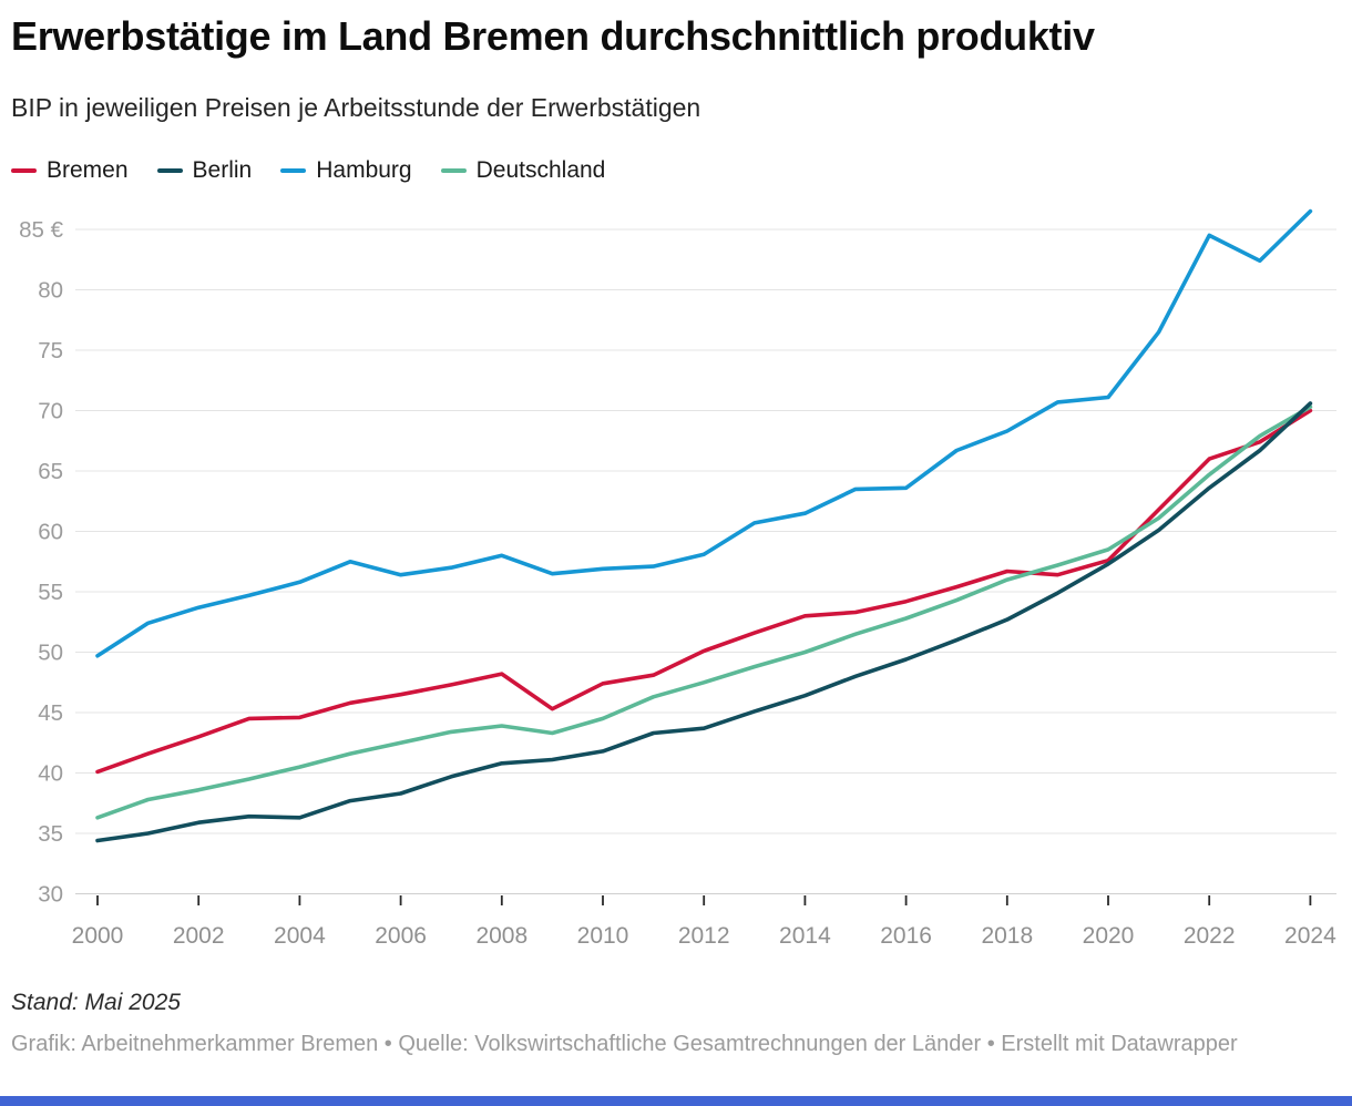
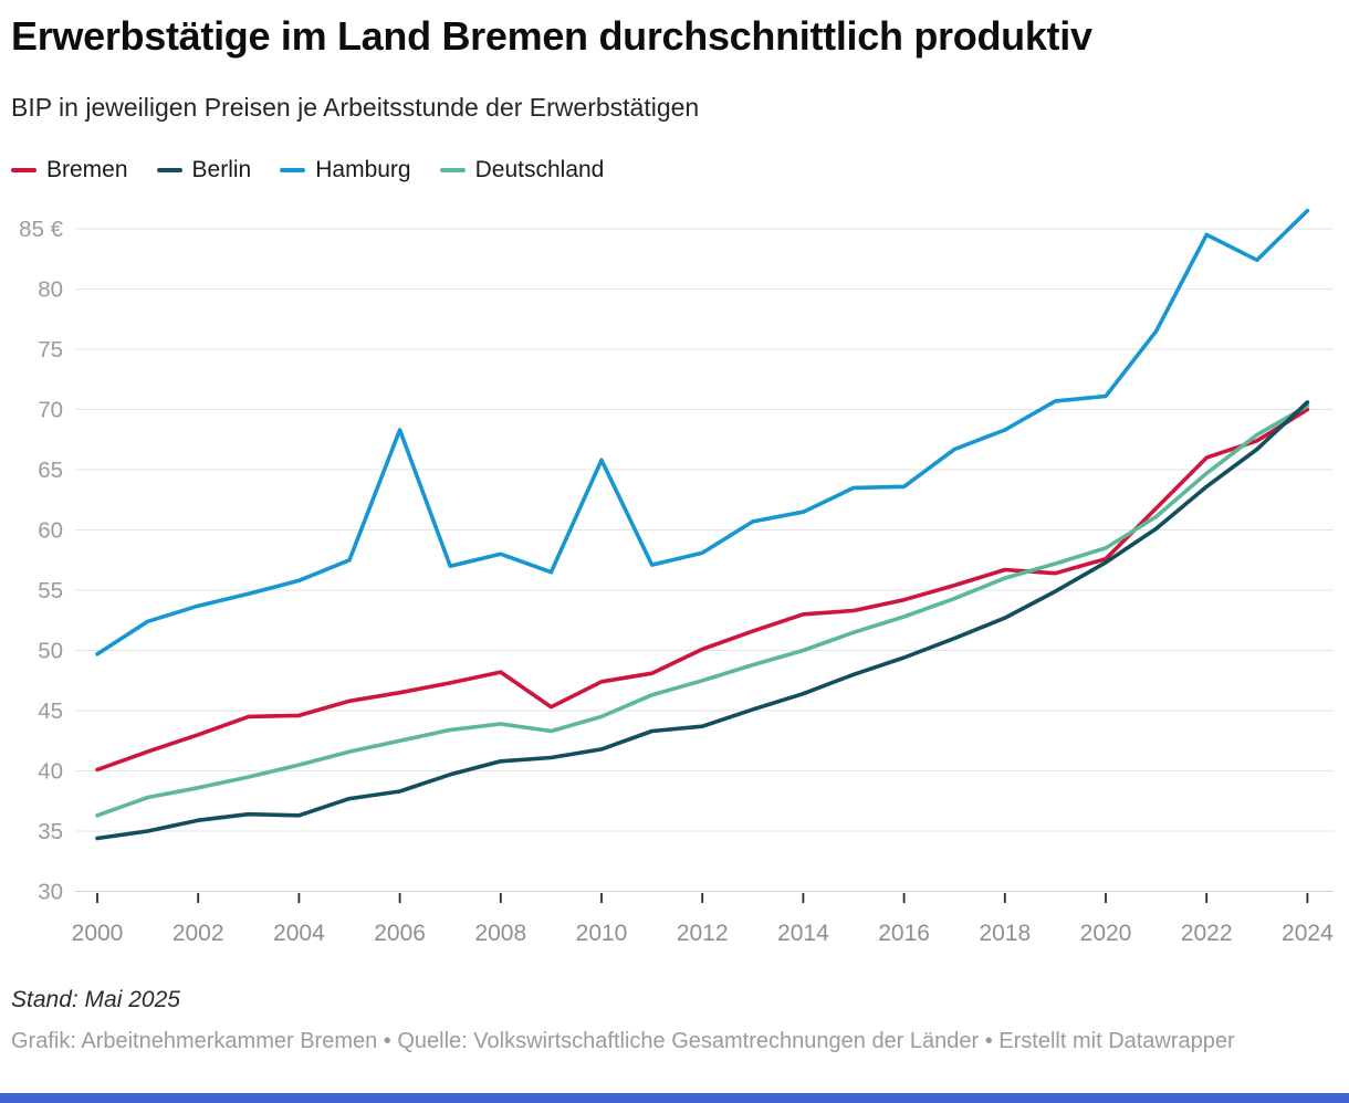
Hamburg/2006: 56.4 -> 68.3
Hamburg/2010: 56.9 -> 65.8
